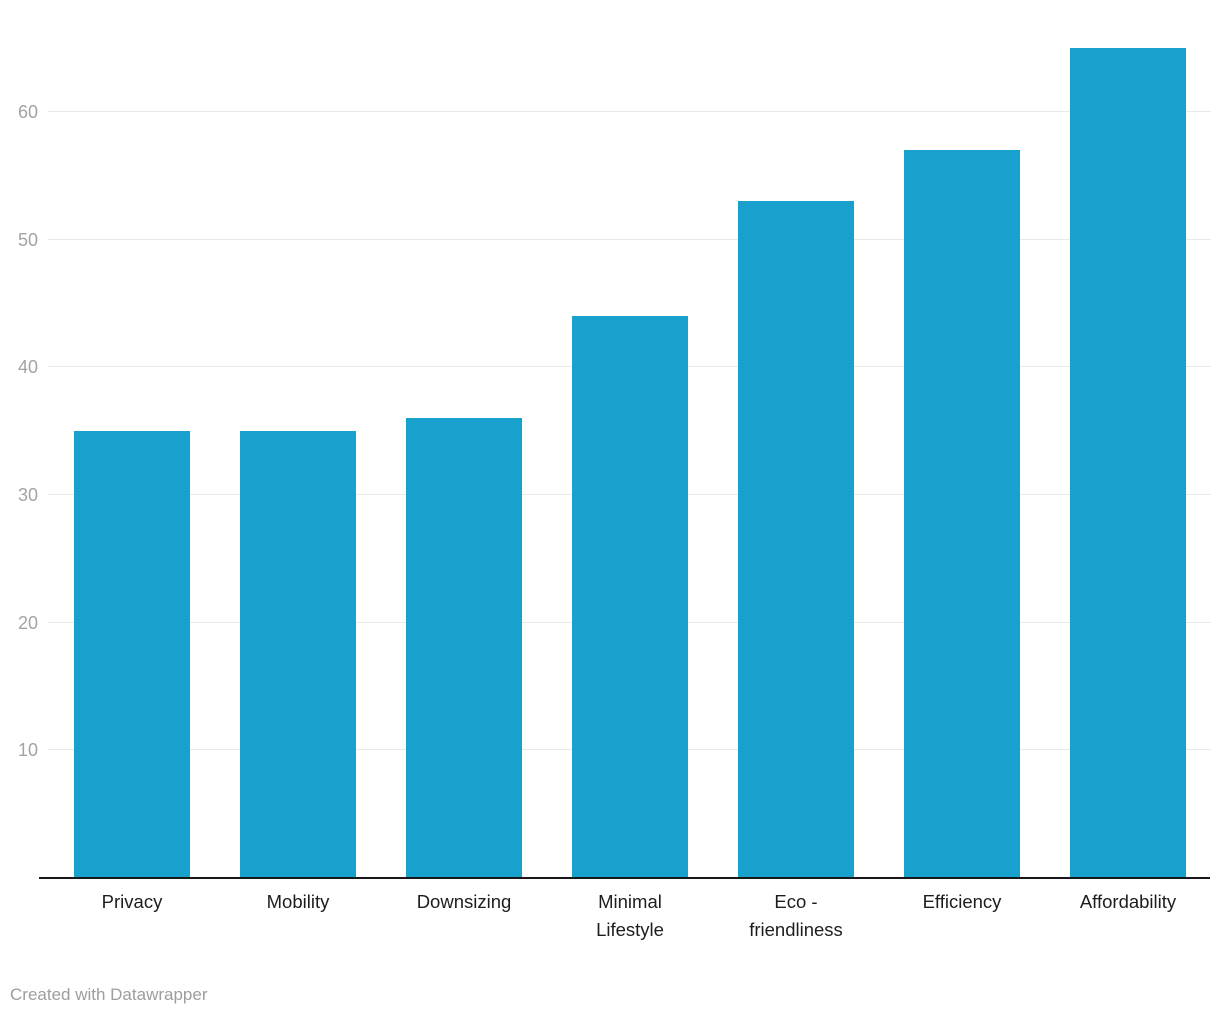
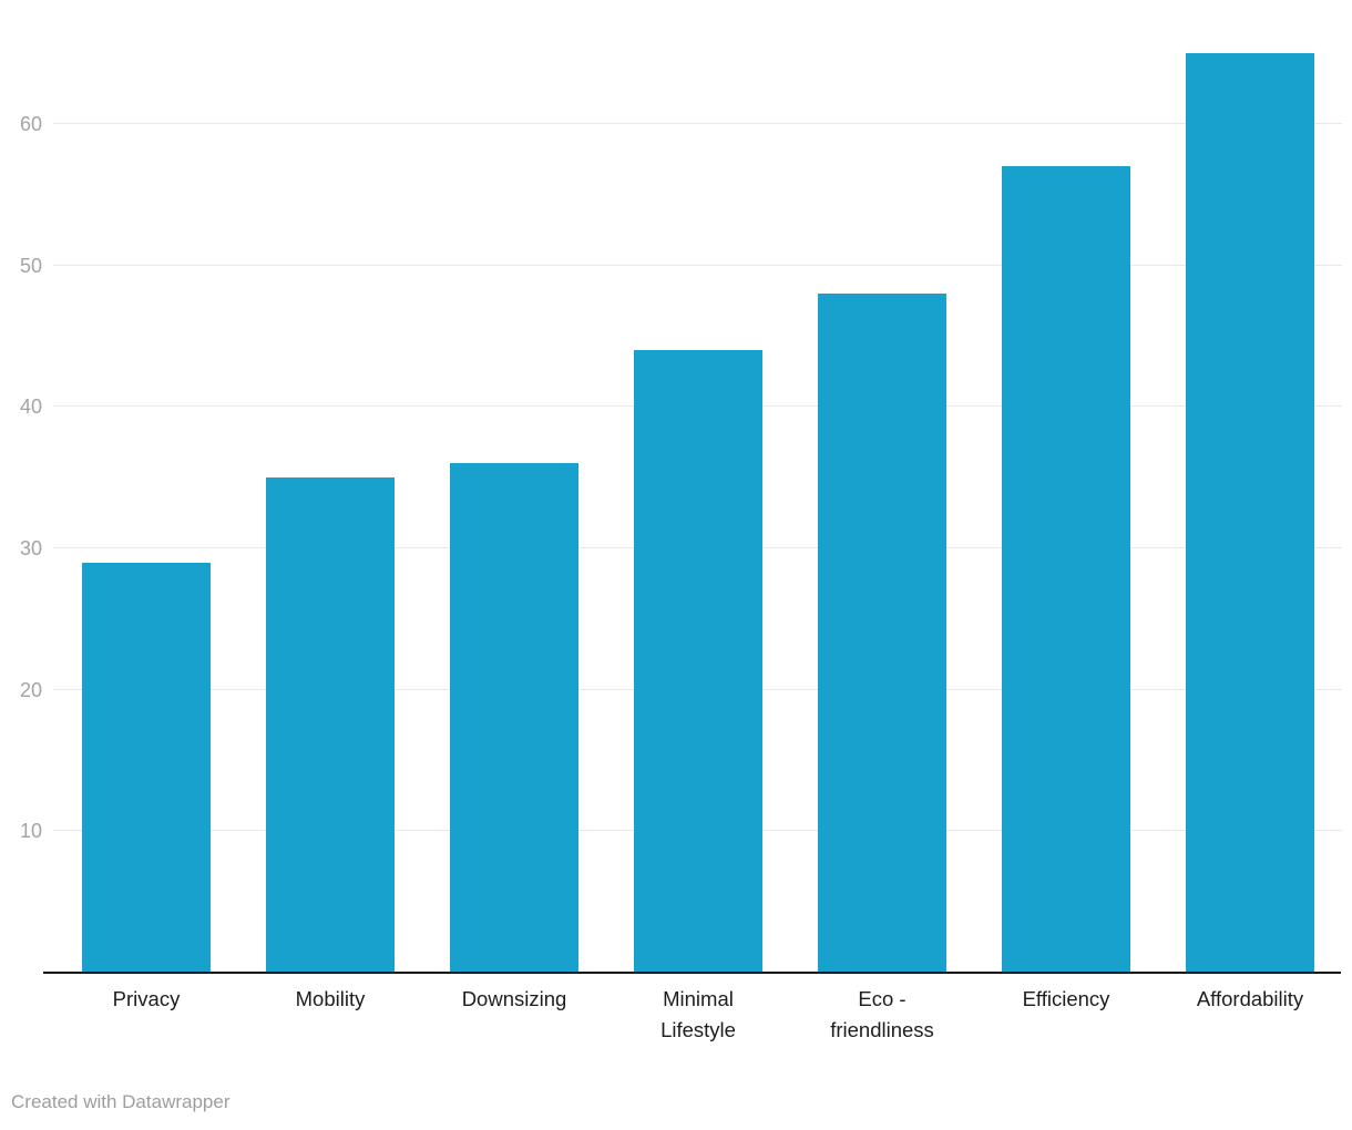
Privacy: 35 -> 29
Eco - friendliness: 53 -> 48
